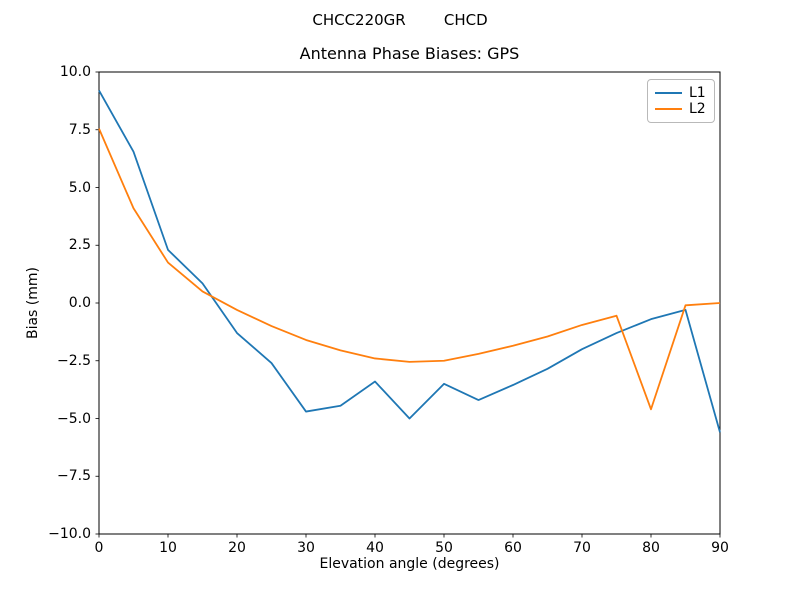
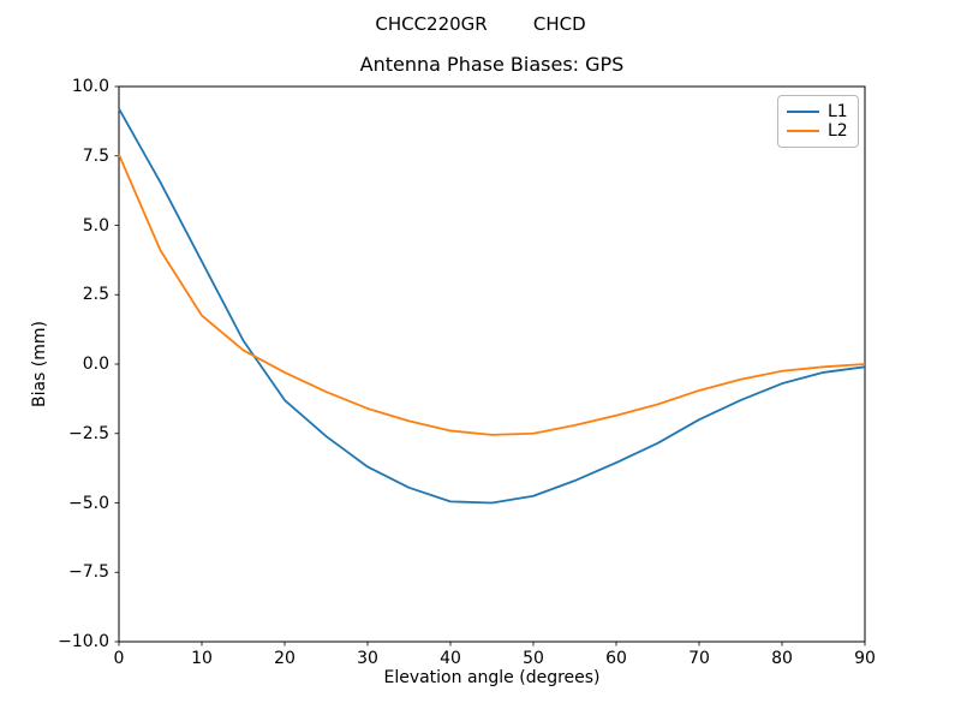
L1/10: 2.3 -> 3.7
L1/30: -4.7 -> -3.7
L1/40: -3.4 -> -5.0
L1/50: -3.5 -> -4.8
L2/80: -4.6 -> -0.2
L1/90: -5.6 -> -0.1
